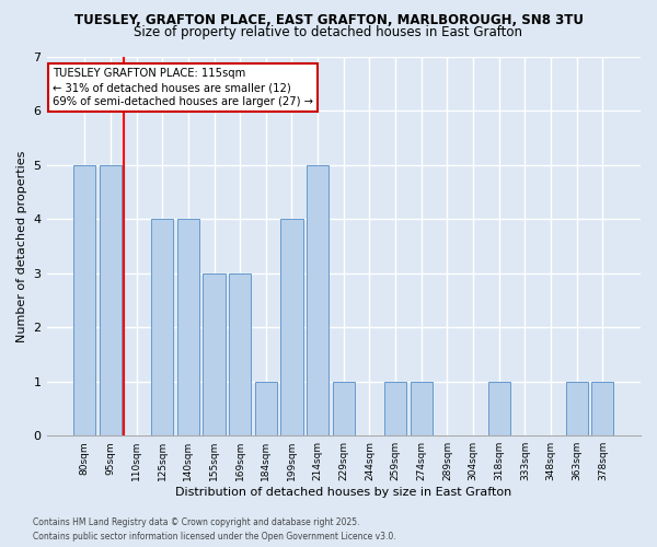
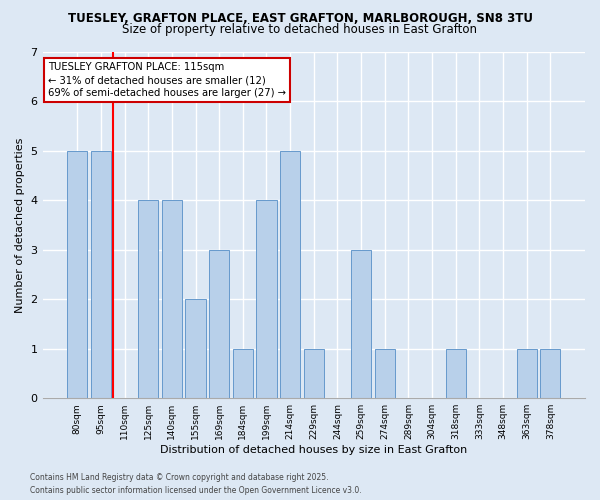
155sqm: 3 -> 2
259sqm: 1 -> 3
